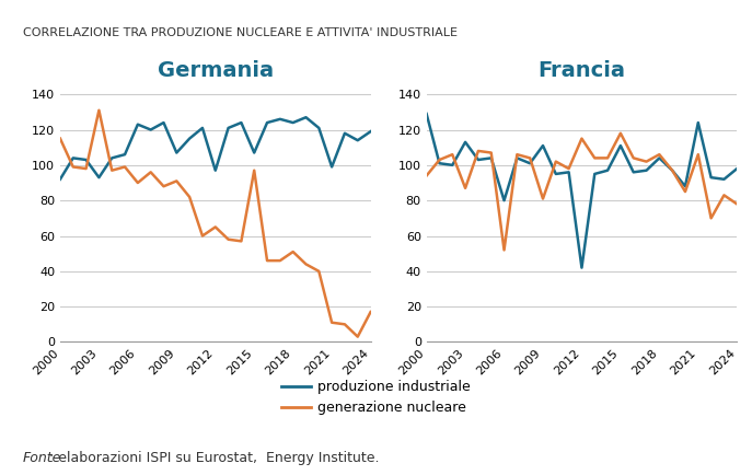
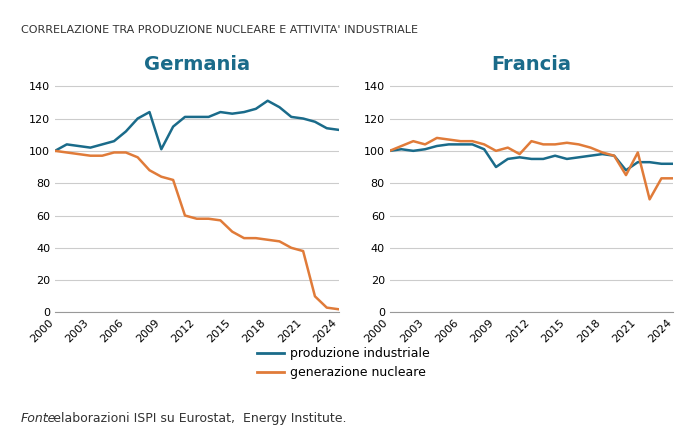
Germania/produzione industriale/2000: 92 -> 100
Germania/generazione nucleare/2000: 115 -> 100
Germania/produzione industriale/2003: 93 -> 102
Germania/generazione nucleare/2003: 131 -> 97
Germania/produzione industriale/2006: 123 -> 112
Germania/generazione nucleare/2006: 90 -> 99
Germania/produzione industriale/2009: 107 -> 101
Germania/generazione nucleare/2009: 91 -> 84
Germania/produzione industriale/2012: 97 -> 121
Germania/generazione nucleare/2012: 65 -> 58
Germania/produzione industriale/2015: 107 -> 123
Germania/generazione nucleare/2015: 97 -> 50
Germania/produzione industriale/2018: 124 -> 131
Germania/generazione nucleare/2018: 51 -> 45
Germania/produzione industriale/2021: 99 -> 120
Germania/generazione nucleare/2021: 11 -> 38
Germania/produzione industriale/2024: 119 -> 113
Germania/generazione nucleare/2024: 17 -> 2
Francia/produzione industriale/2000: 129 -> 100
Francia/generazione nucleare/2000: 94 -> 100
Francia/produzione industriale/2003: 113 -> 101
Francia/generazione nucleare/2003: 87 -> 104
Francia/produzione industriale/2006: 80 -> 104
Francia/generazione nucleare/2006: 52 -> 106
Francia/produzione industriale/2009: 111 -> 90
Francia/generazione nucleare/2009: 81 -> 100
Francia/produzione industriale/2012: 42 -> 95
Francia/generazione nucleare/2012: 115 -> 106
Francia/produzione industriale/2015: 111 -> 95
Francia/generazione nucleare/2015: 118 -> 105
Francia/produzione industriale/2018: 104 -> 98
Francia/generazione nucleare/2018: 106 -> 99
Francia/produzione industriale/2021: 124 -> 93
Francia/generazione nucleare/2021: 106 -> 99
Francia/produzione industriale/2024: 98 -> 92
Francia/generazione nucleare/2024: 78 -> 83
